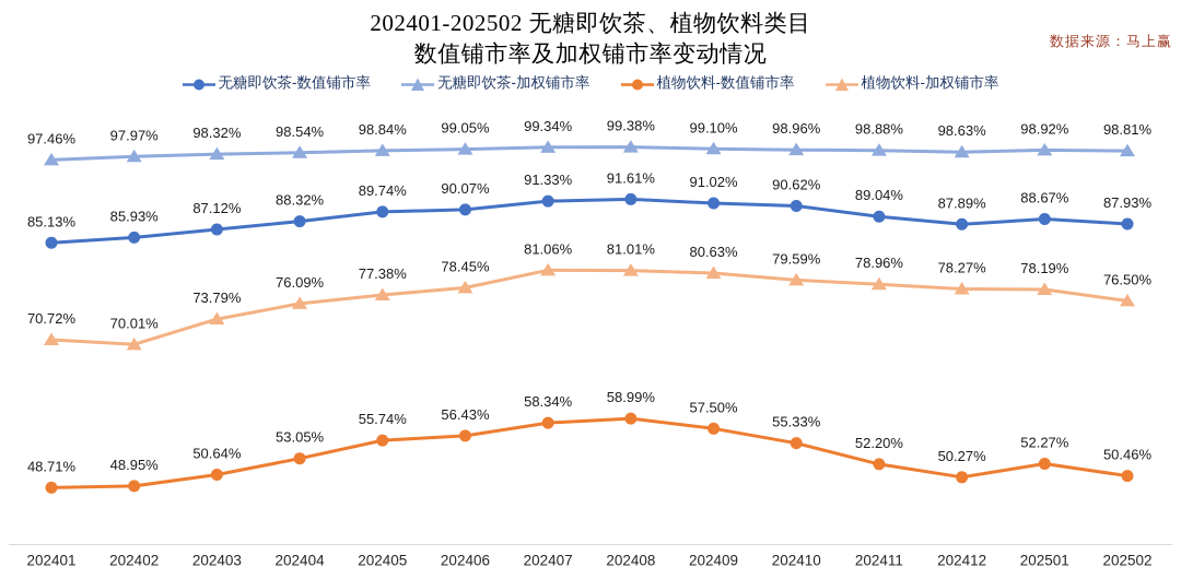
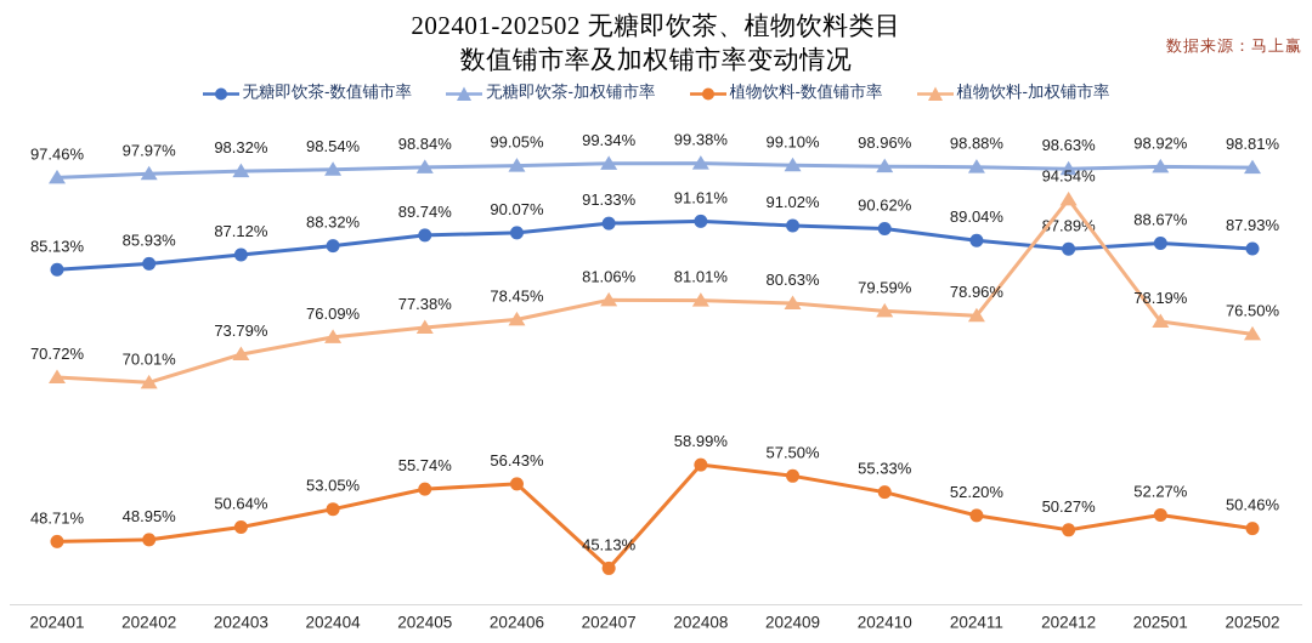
植物饮料-数值铺市率/202407: 58.34% -> 45.13%
植物饮料-加权铺市率/202412: 78.27% -> 94.54%
